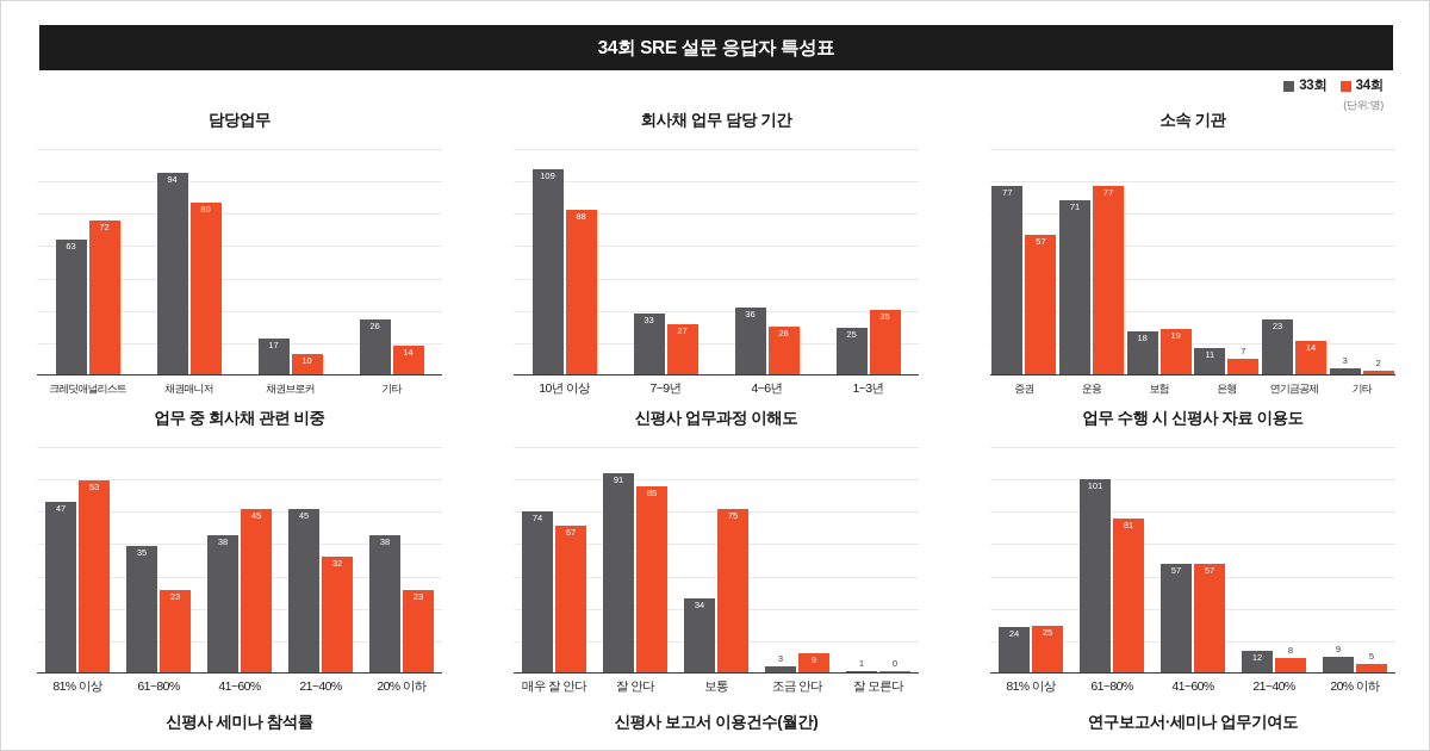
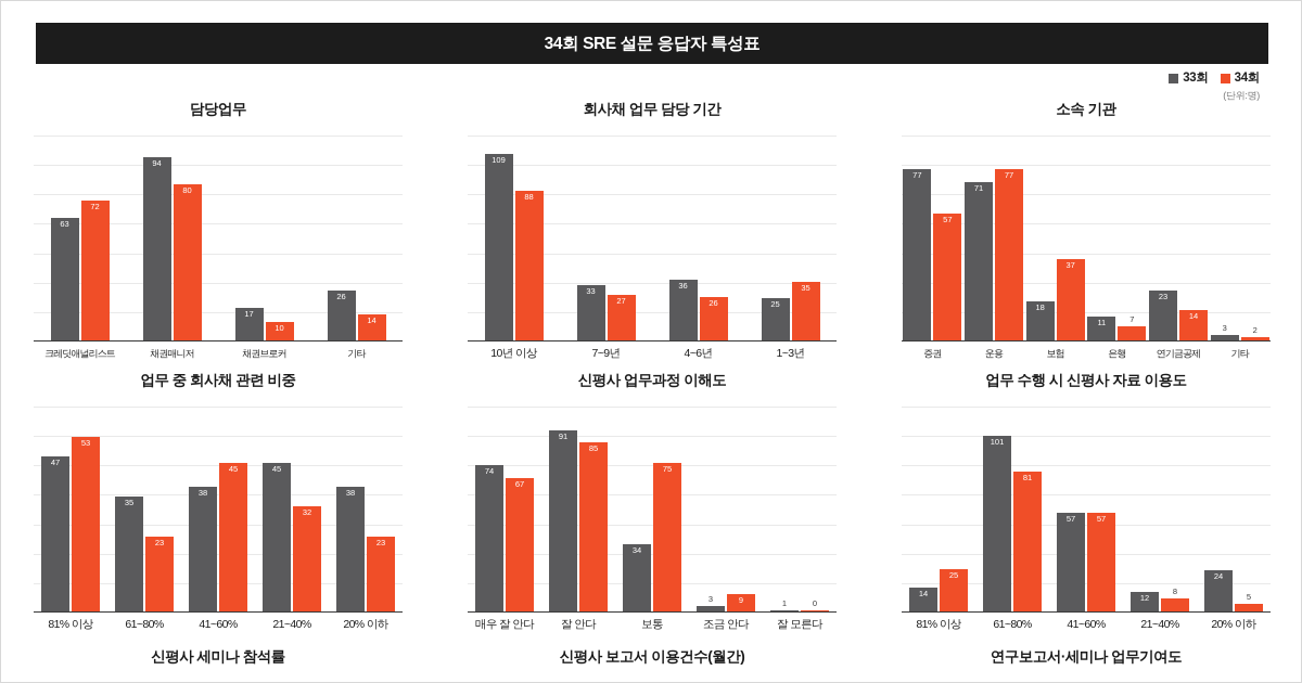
소속 기관/34회/보험: 19 -> 37
업무 수행 시 신평사 자료 이용도/33회/81% 이상: 24 -> 14
업무 수행 시 신평사 자료 이용도/33회/20% 이하: 9 -> 24
